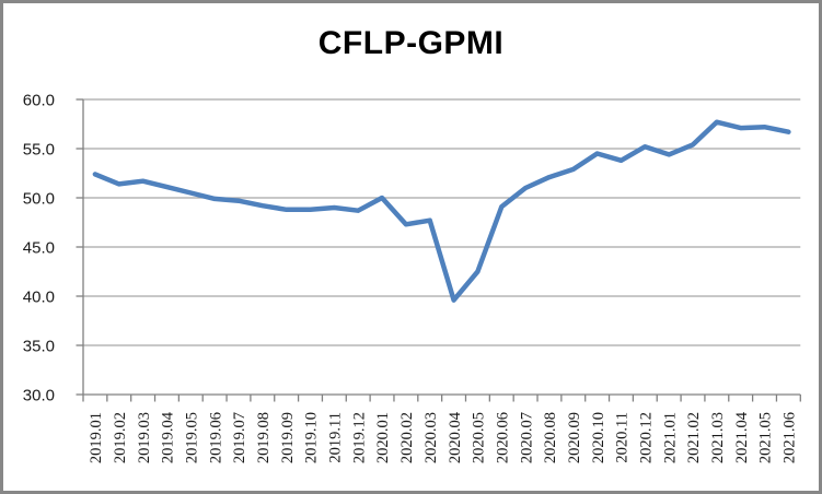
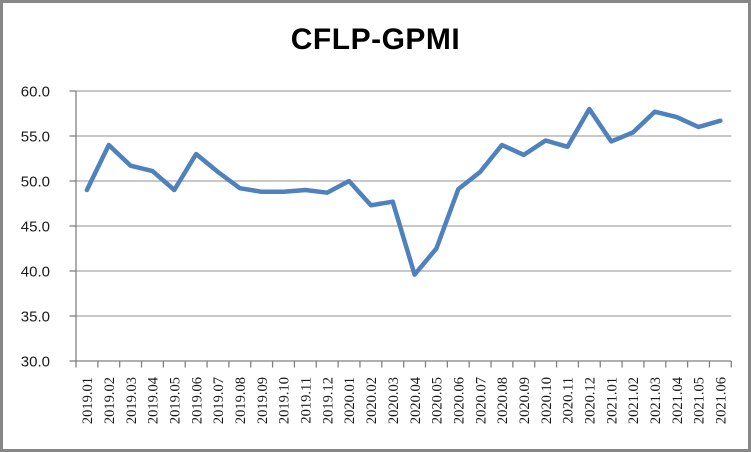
2019.01: 52 -> 49
2019.02: 51 -> 54
2019.05: 50 -> 49
2019.06: 50 -> 53
2019.07: 50 -> 51
2020.08: 52 -> 54
2020.12: 55 -> 58
2021.05: 57 -> 56
